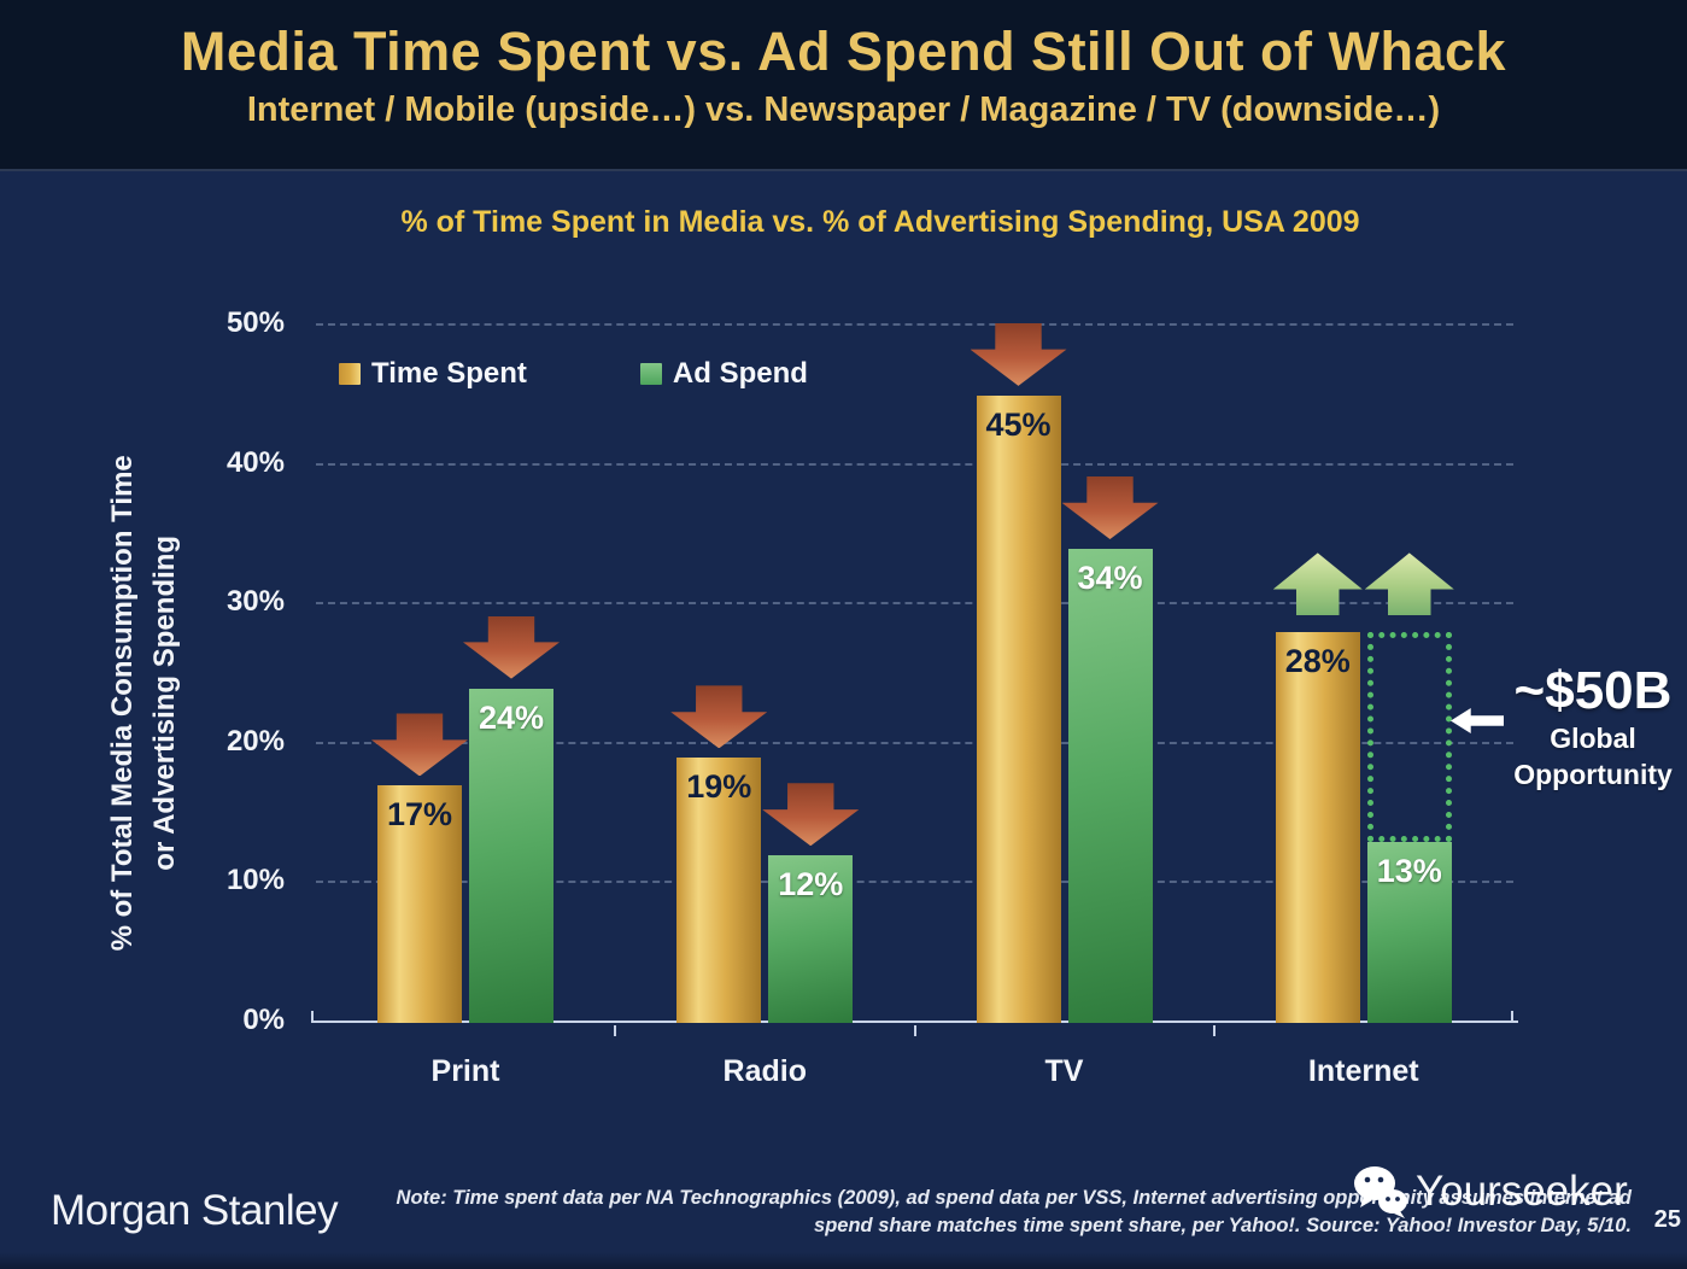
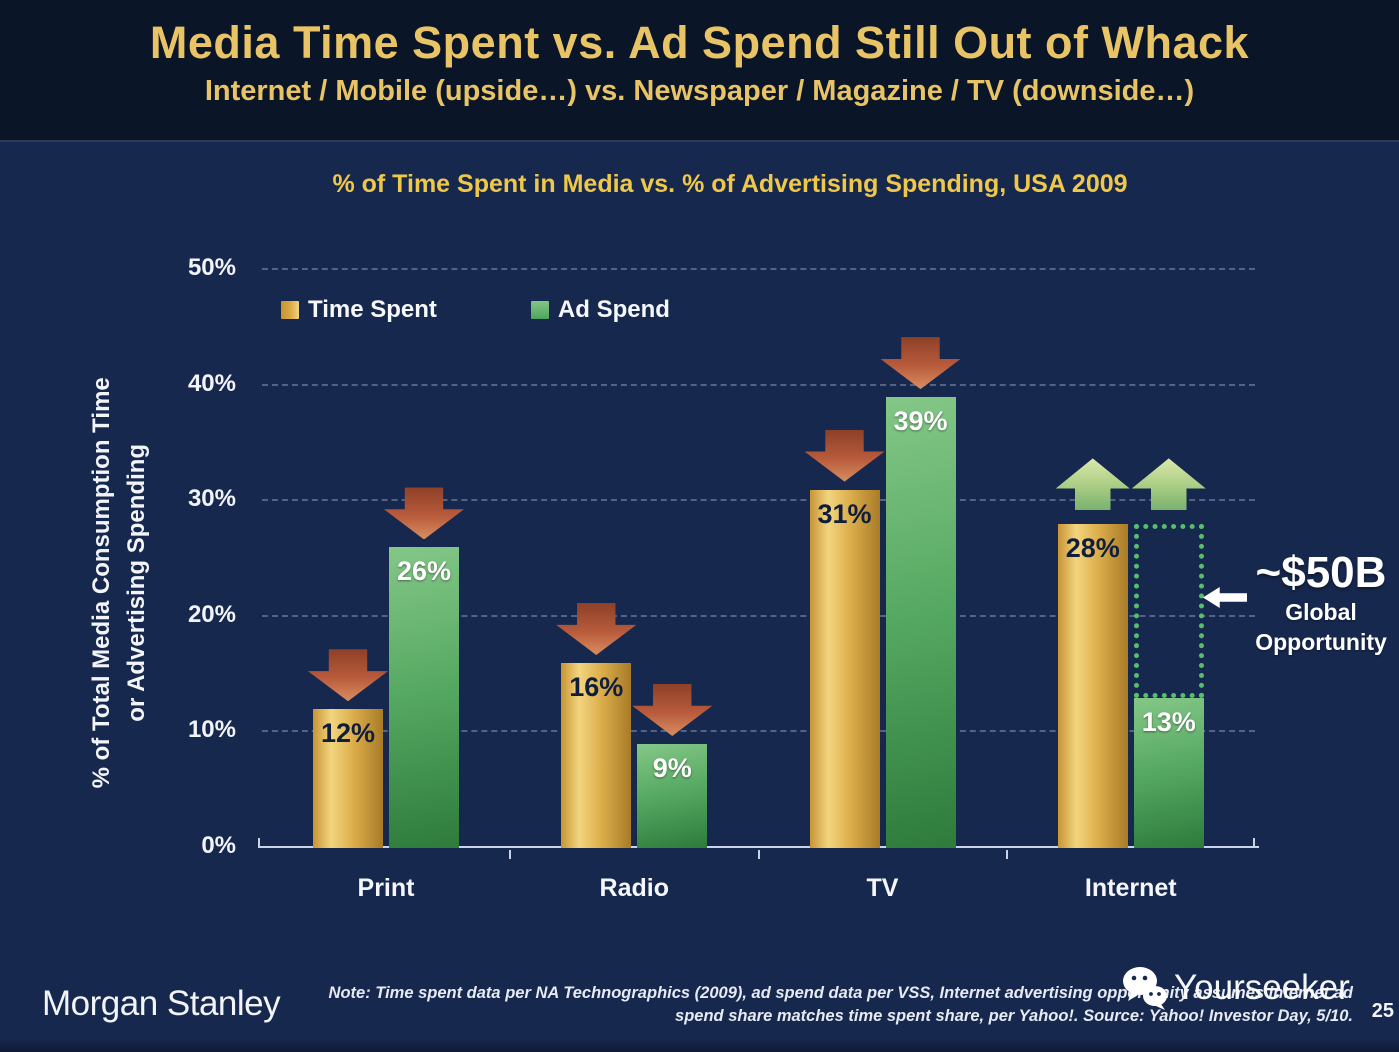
Time Spent/Print: 17% -> 12%
Ad Spend/Print: 24% -> 26%
Time Spent/Radio: 19% -> 16%
Ad Spend/Radio: 12% -> 9%
Time Spent/TV: 45% -> 31%
Ad Spend/TV: 34% -> 39%
